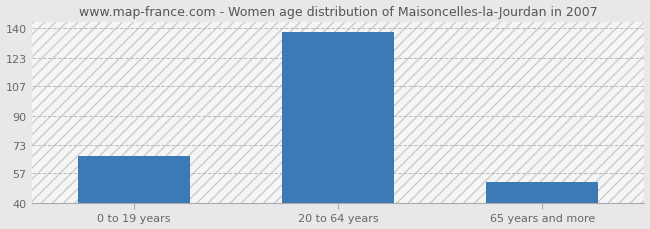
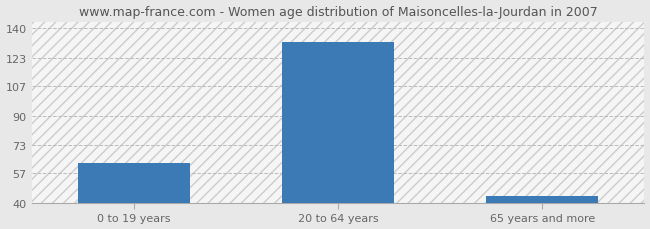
0 to 19 years: 67 -> 63
20 to 64 years: 138 -> 132
65 years and more: 52 -> 44
